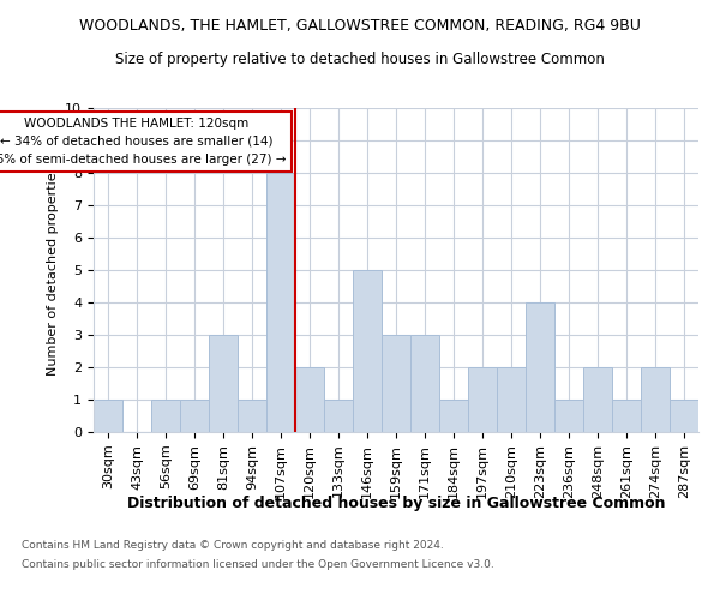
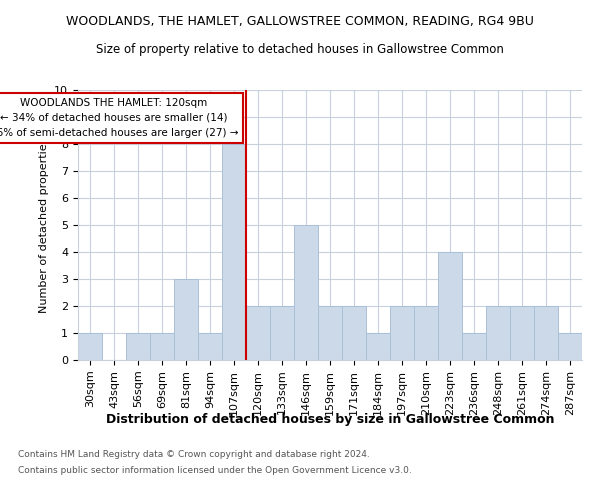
133sqm: 1 -> 2
159sqm: 3 -> 2
171sqm: 3 -> 2
261sqm: 1 -> 2
